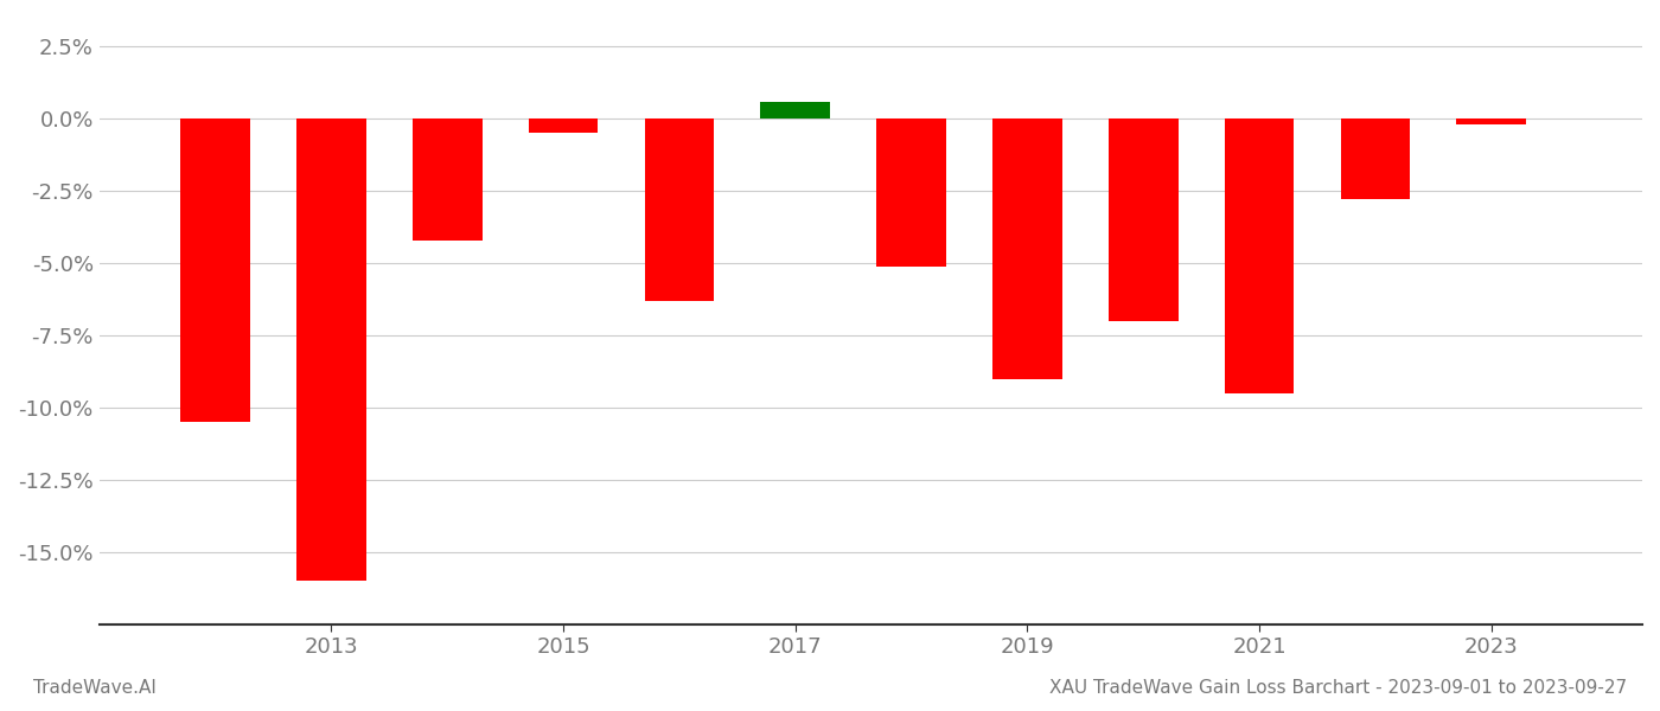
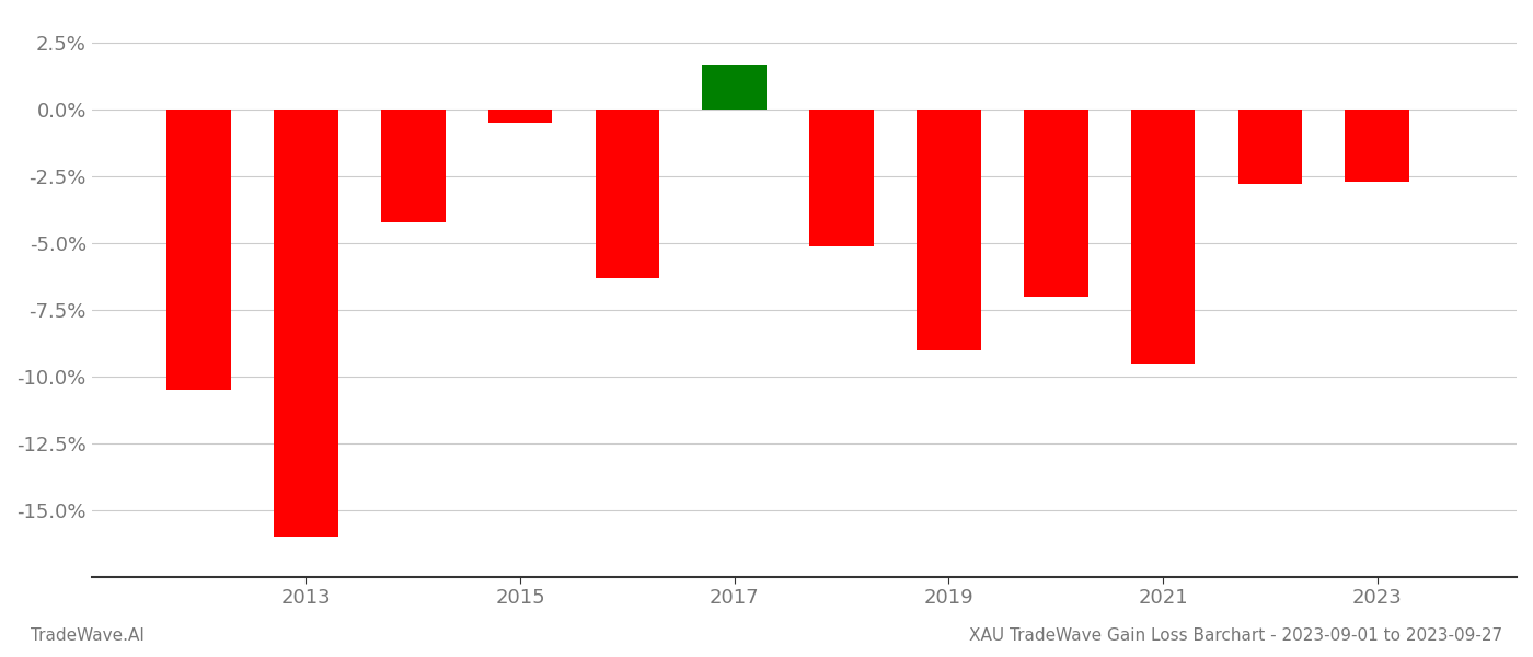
2017: 0.6% -> 1.7%
2023: -0.2% -> -2.7%
